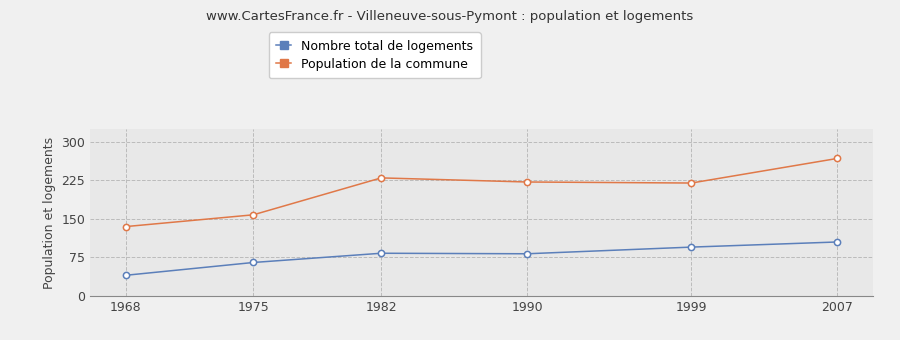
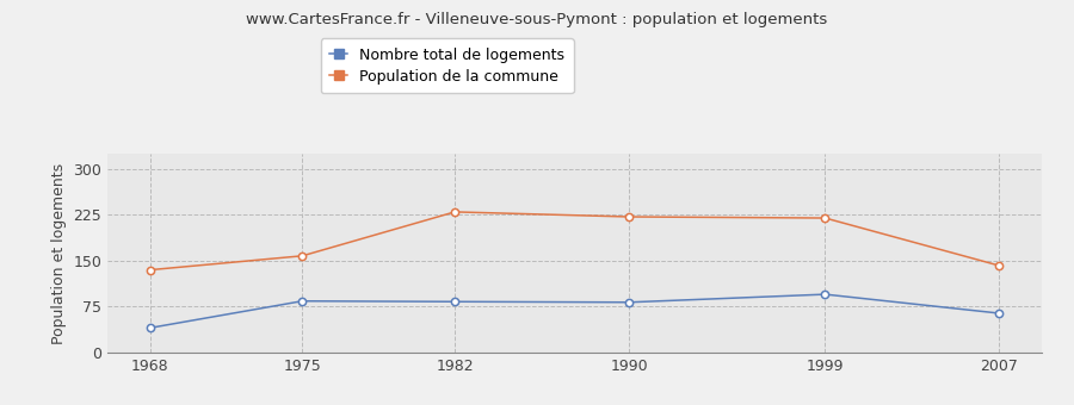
Nombre total de logements/1975: 65 -> 84
Nombre total de logements/2007: 105 -> 64
Population de la commune/2007: 268 -> 142
